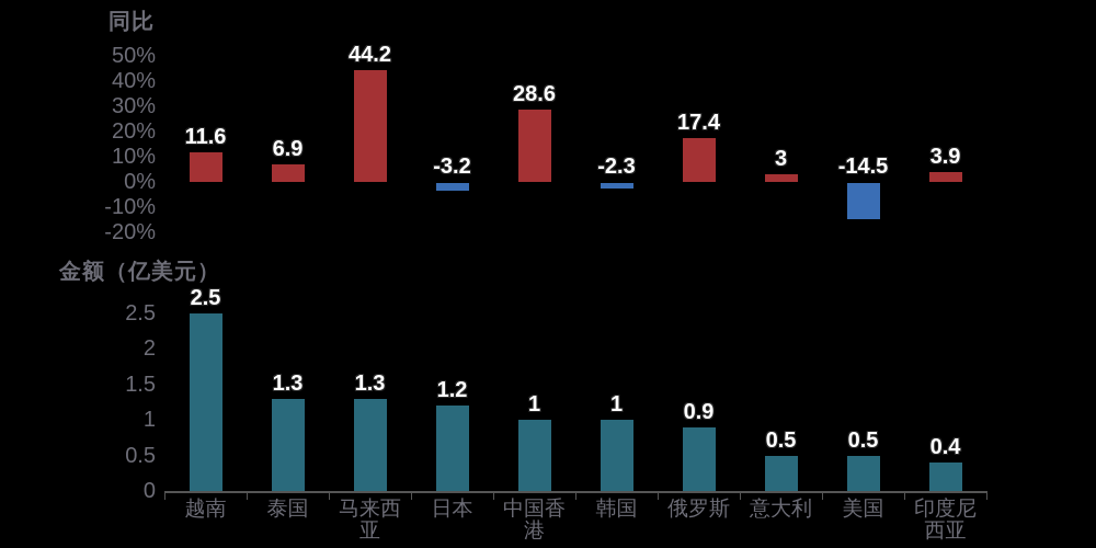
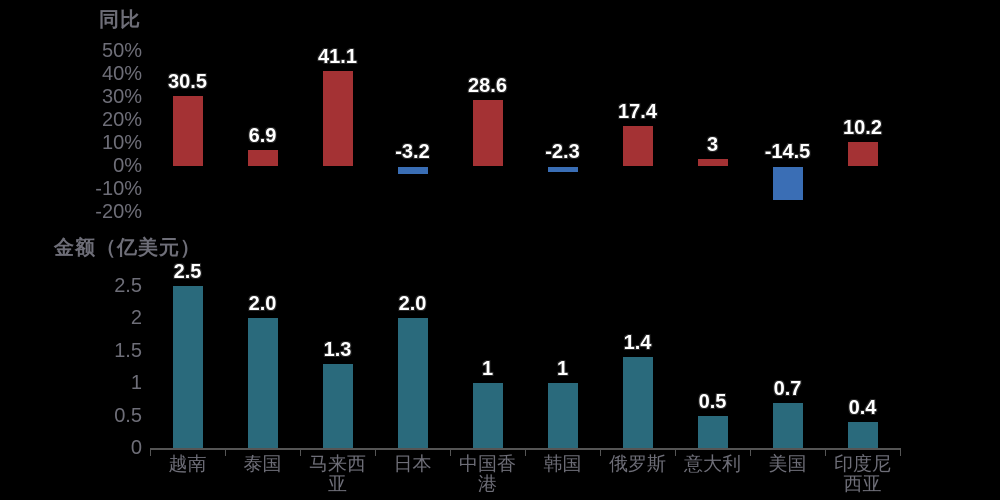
同比/越南: 11.6 -> 30.5
同比/马来西亚: 44.2 -> 41.1
同比/印度尼西亚: 3.9 -> 10.2
金额（亿美元）/泰国: 1.3 -> 2.0
金额（亿美元）/日本: 1.2 -> 2.0
金额（亿美元）/俄罗斯: 0.9 -> 1.4
金额（亿美元）/美国: 0.5 -> 0.7
